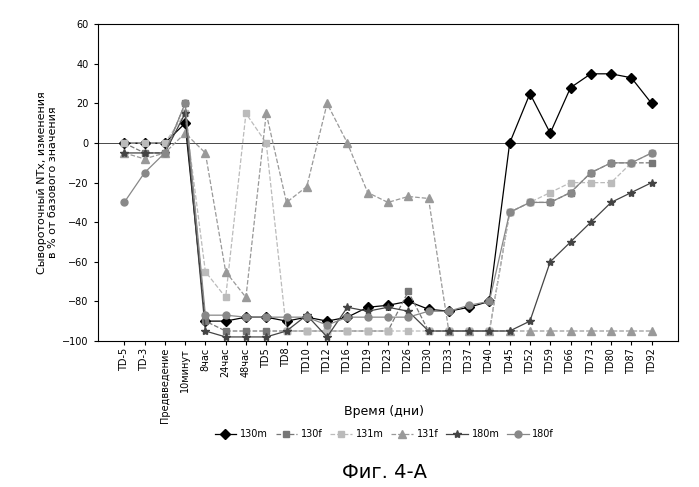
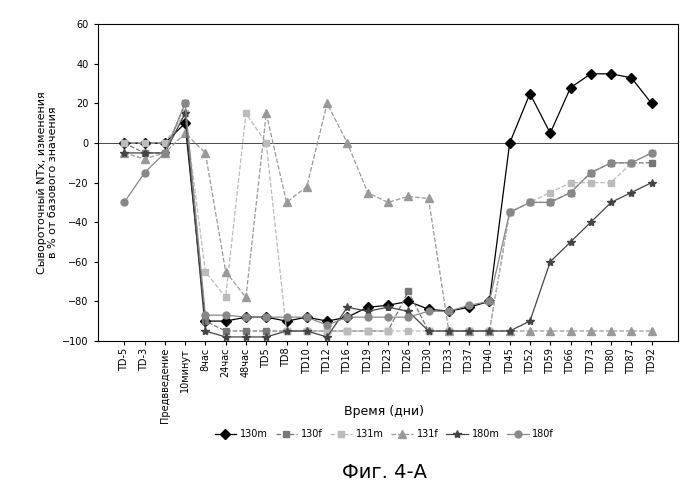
180m/TD10: -87 -> -95
